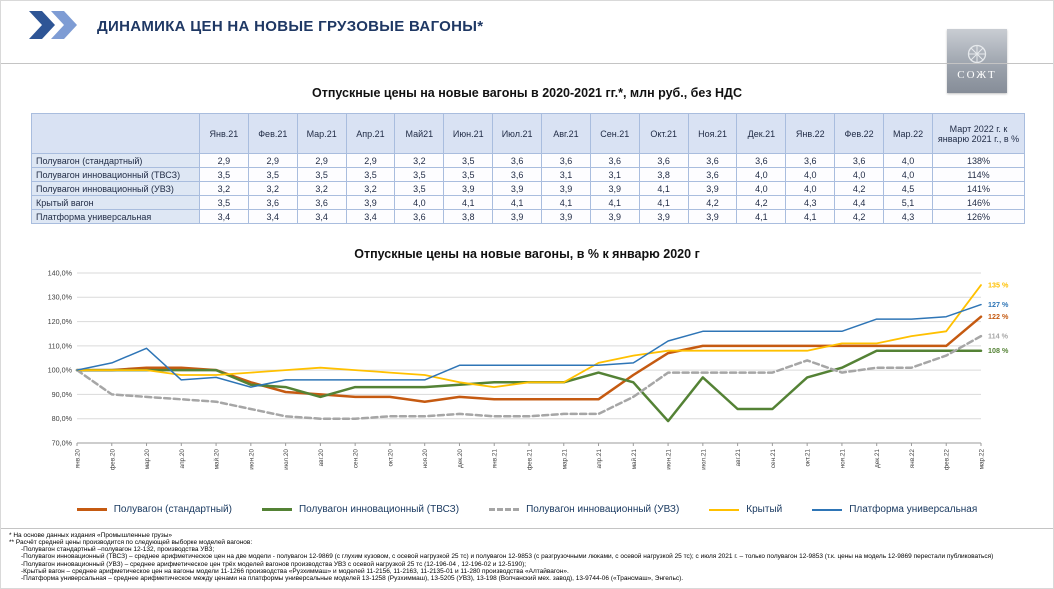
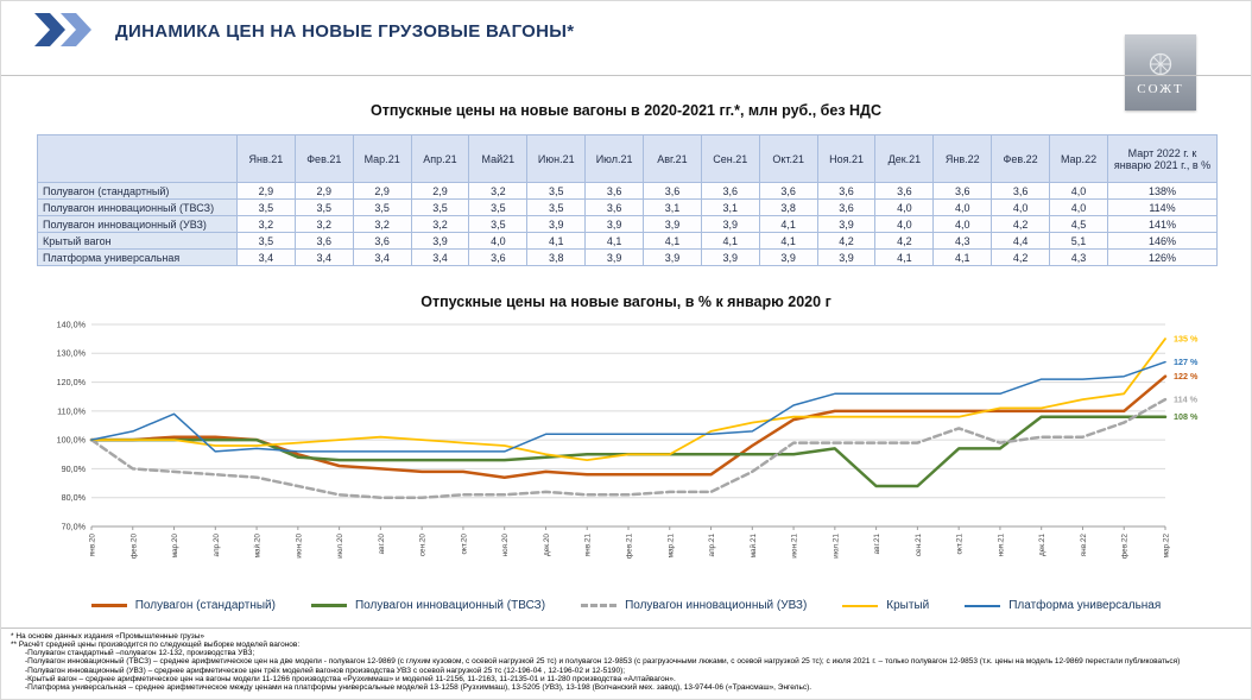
Платформа универсальная/июн.20: 93% -> 96%
Полувагон инновационный (ТВСЗ)/авг.20: 89% -> 93%
Полувагон инновационный (ТВСЗ)/апр.21: 99% -> 95%
Полувагон инновационный (ТВСЗ)/июн.21: 79% -> 95%
Полувагон инновационный (ТВСЗ)/ноя.21: 101% -> 97%
